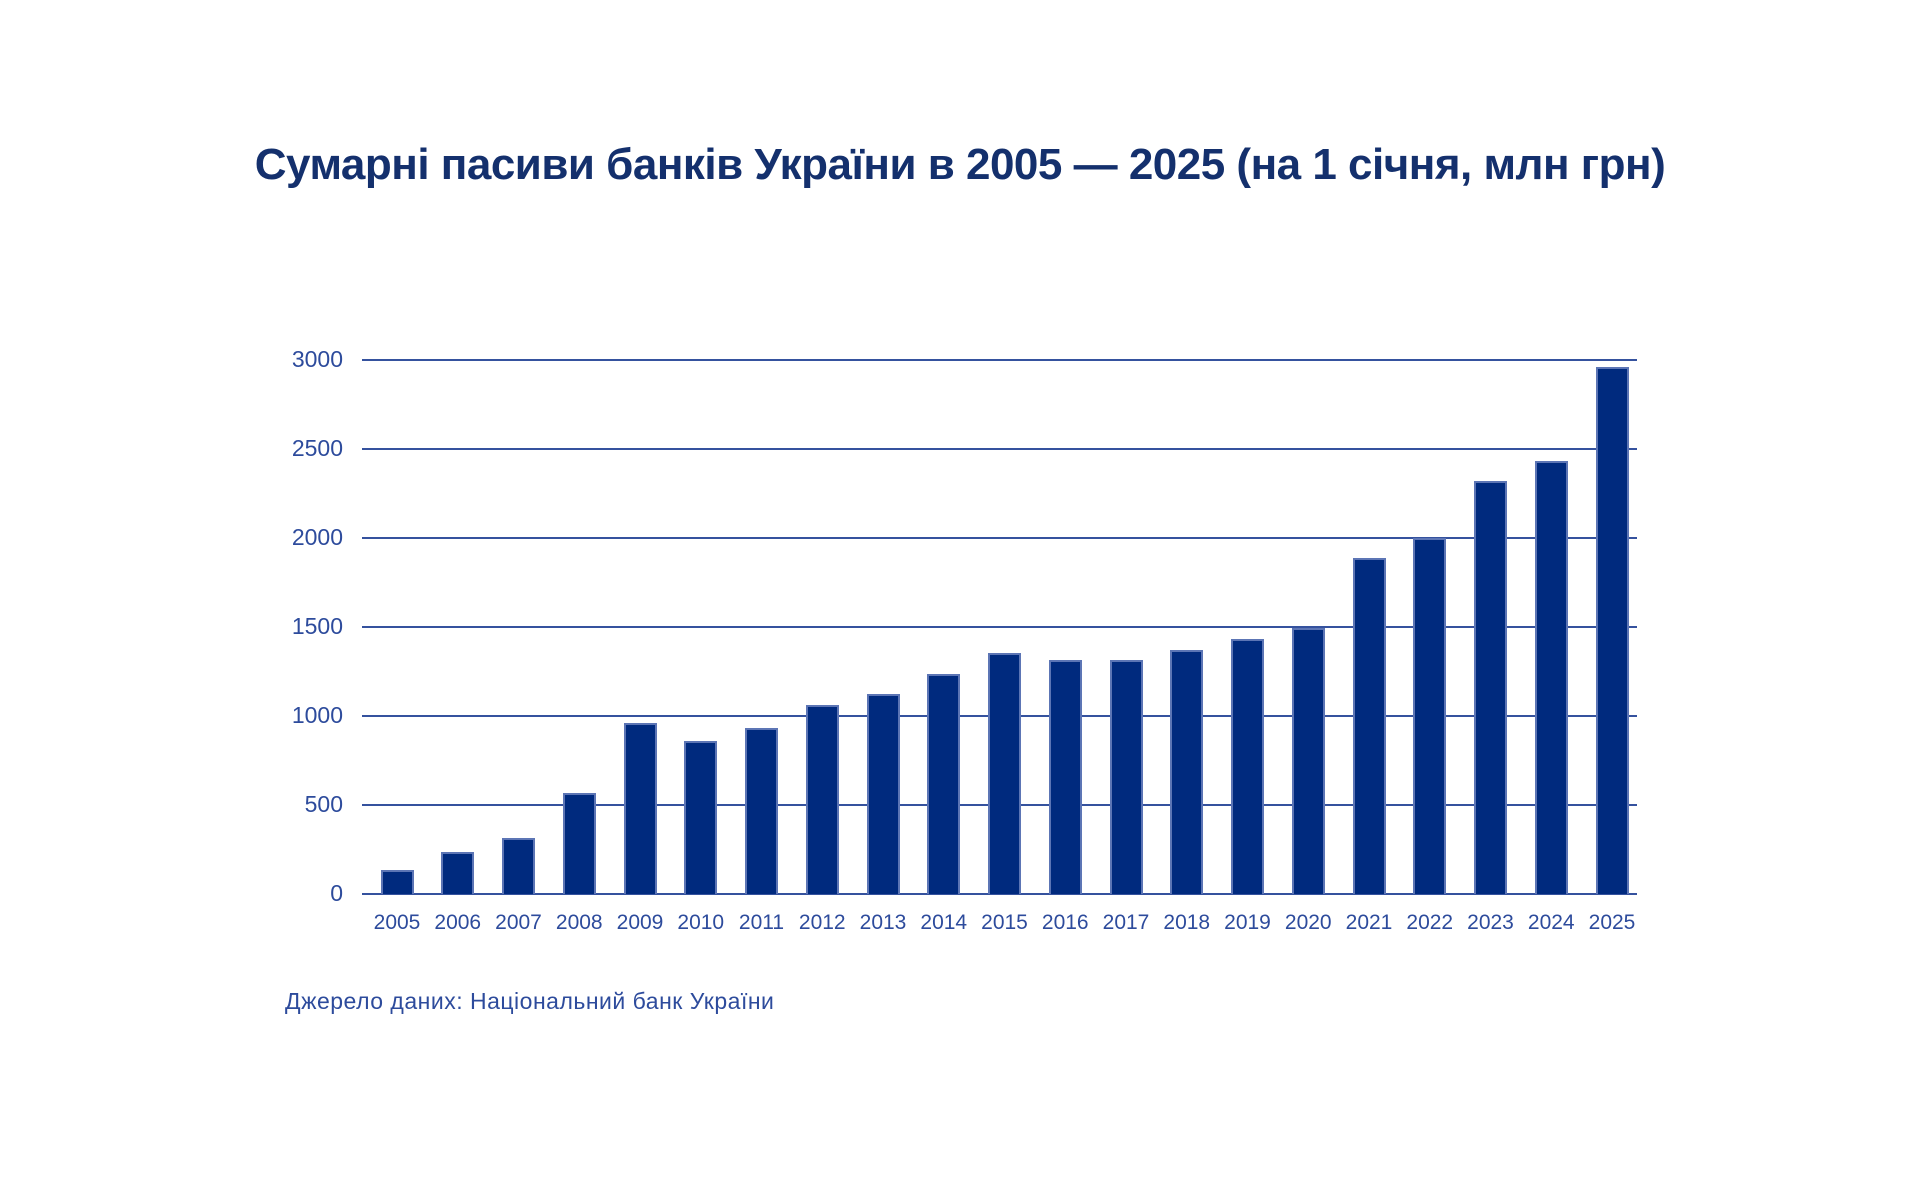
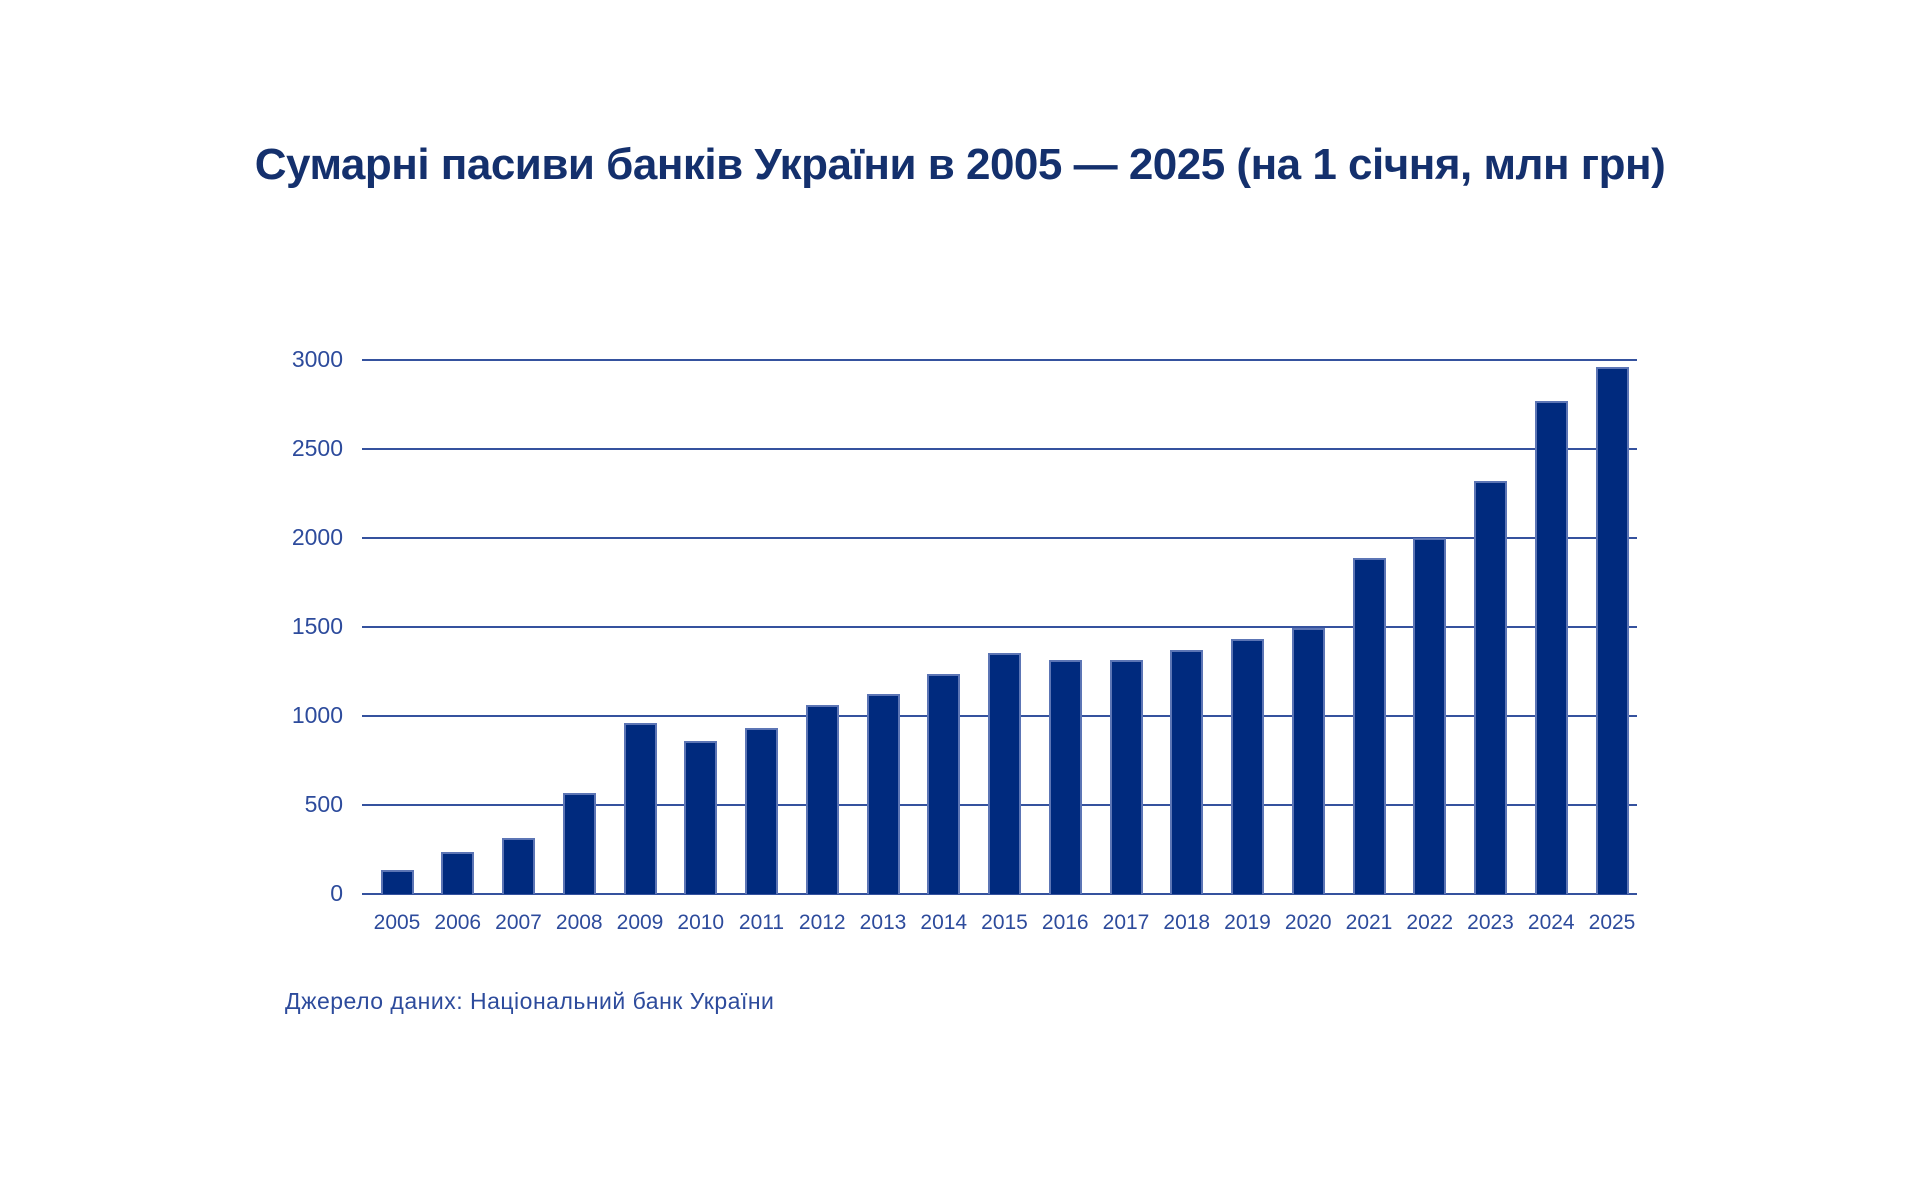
2024: 2430 -> 2770
